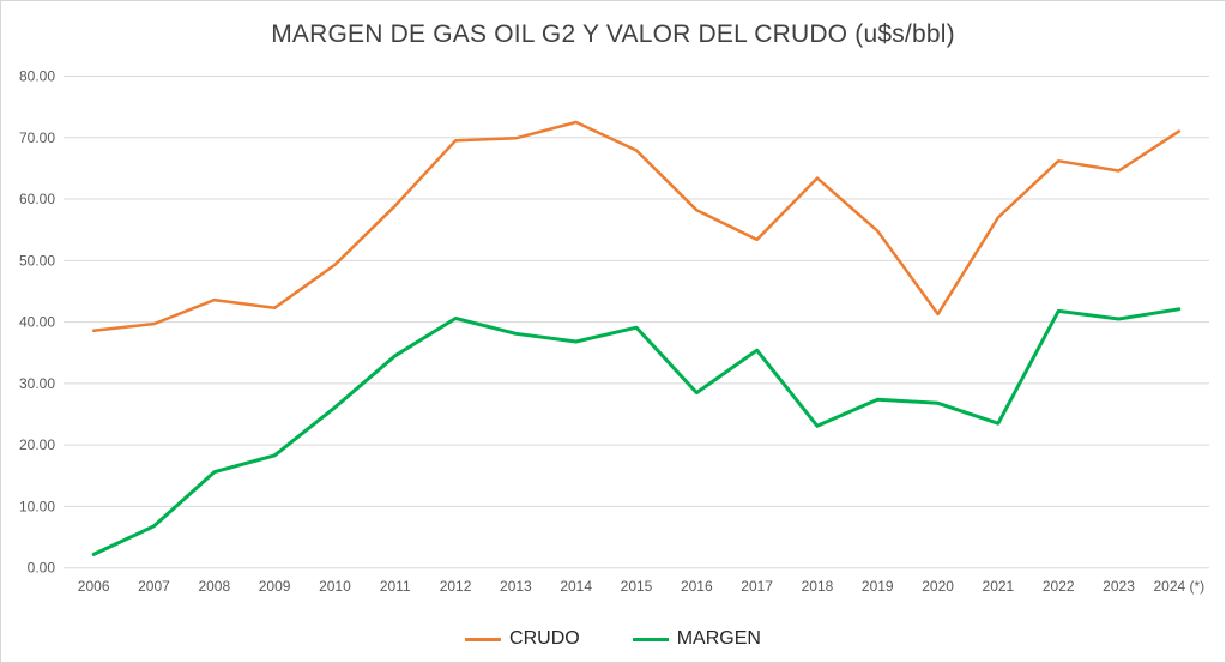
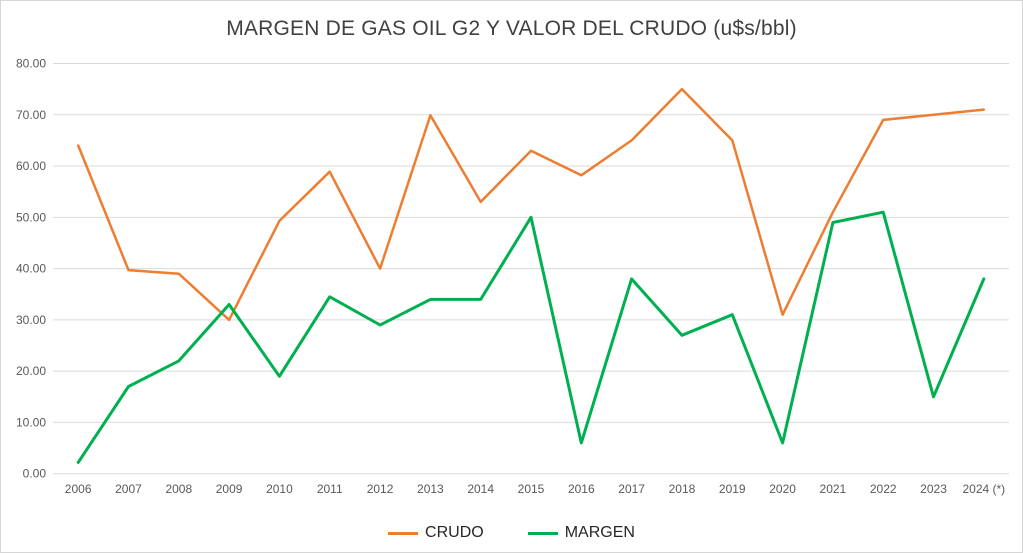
CRUDO/2006: 39 -> 64
MARGEN/2007: 7 -> 17
CRUDO/2008: 44 -> 39
MARGEN/2008: 16 -> 22
CRUDO/2009: 42 -> 30
MARGEN/2009: 18 -> 33
MARGEN/2010: 26 -> 19
CRUDO/2012: 70 -> 40
MARGEN/2012: 41 -> 29
MARGEN/2013: 38 -> 34
CRUDO/2014: 72 -> 53
MARGEN/2014: 37 -> 34
CRUDO/2015: 68 -> 63
MARGEN/2015: 39 -> 50
MARGEN/2016: 28 -> 6
CRUDO/2017: 53 -> 65
MARGEN/2017: 35 -> 38
CRUDO/2018: 63 -> 75
MARGEN/2018: 23 -> 27
CRUDO/2019: 55 -> 65
MARGEN/2019: 27 -> 31
CRUDO/2020: 41 -> 31
MARGEN/2020: 27 -> 6
CRUDO/2021: 57 -> 51
MARGEN/2021: 24 -> 49
CRUDO/2022: 66 -> 69
MARGEN/2022: 42 -> 51
CRUDO/2023: 65 -> 70
MARGEN/2023: 40 -> 15
MARGEN/2024 (*): 42 -> 38
